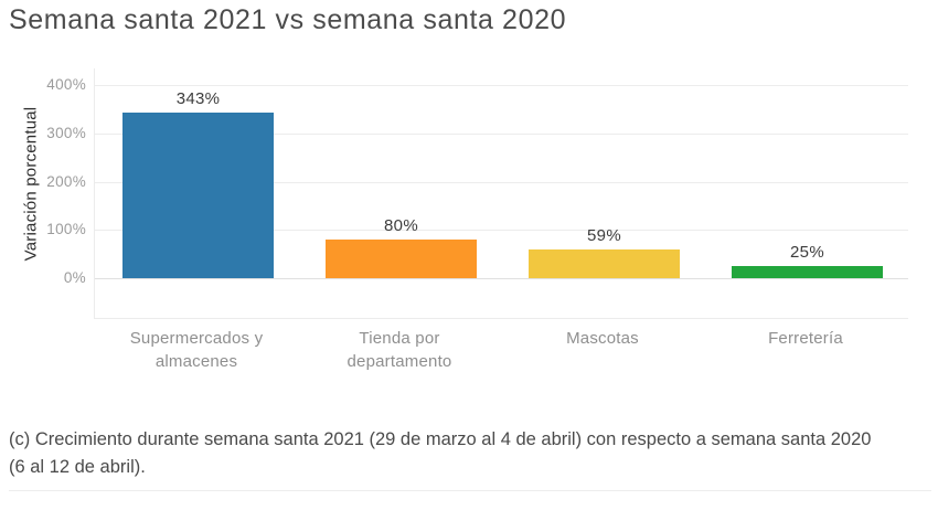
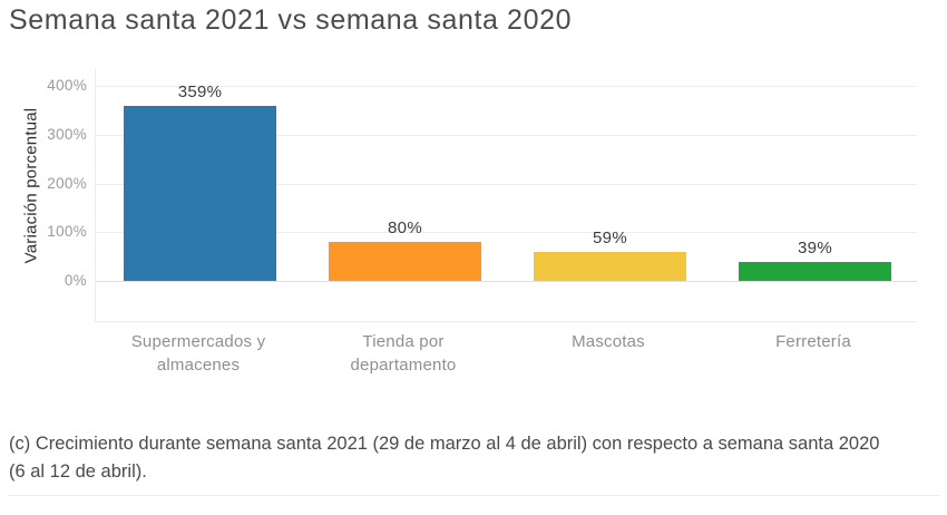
Supermercados y almacenes: 343% -> 359%
Ferretería: 25% -> 39%
